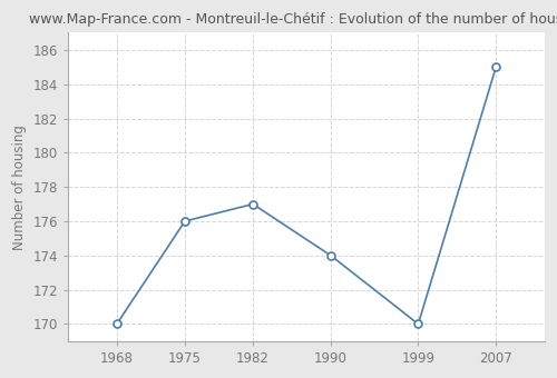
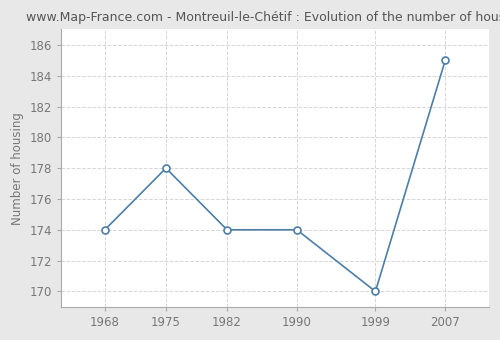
1968: 170 -> 174
1975: 176 -> 178
1982: 177 -> 174
